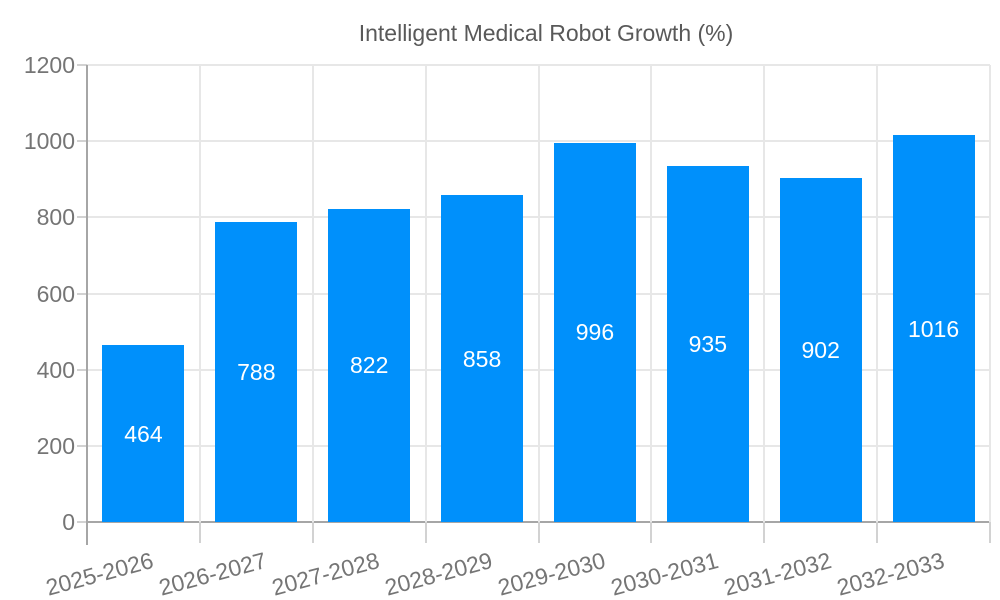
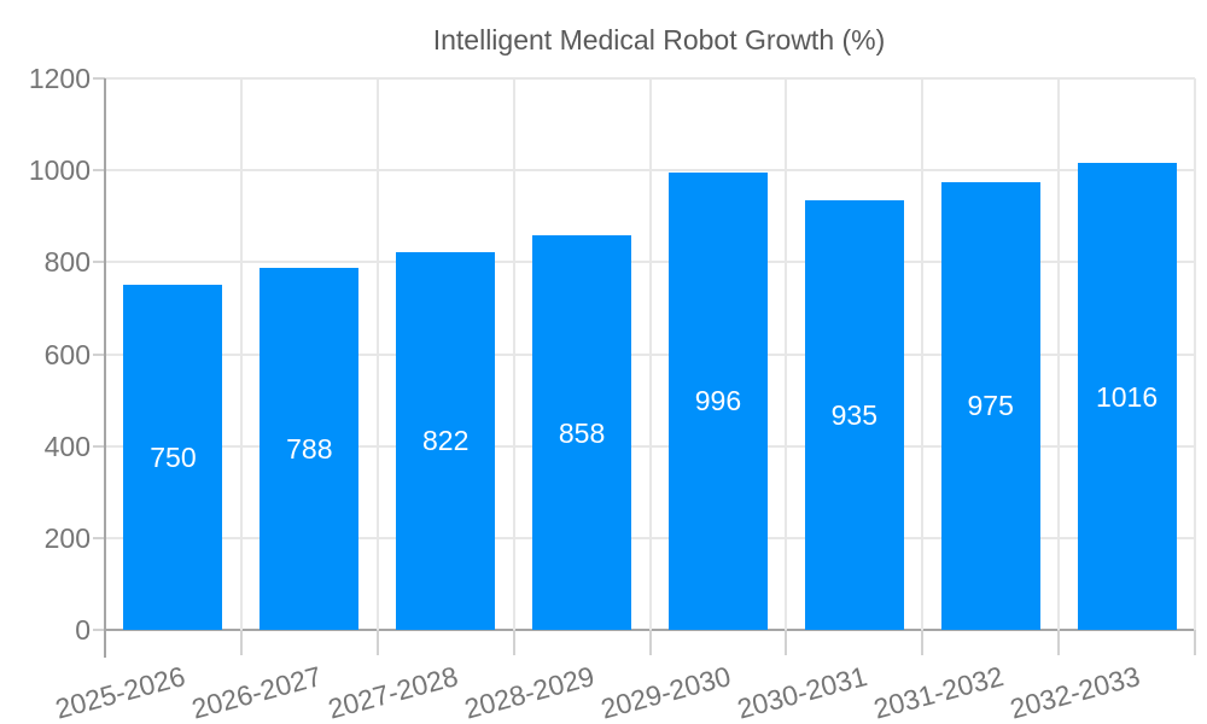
2025-2026: 464 -> 750
2031-2032: 902 -> 975
